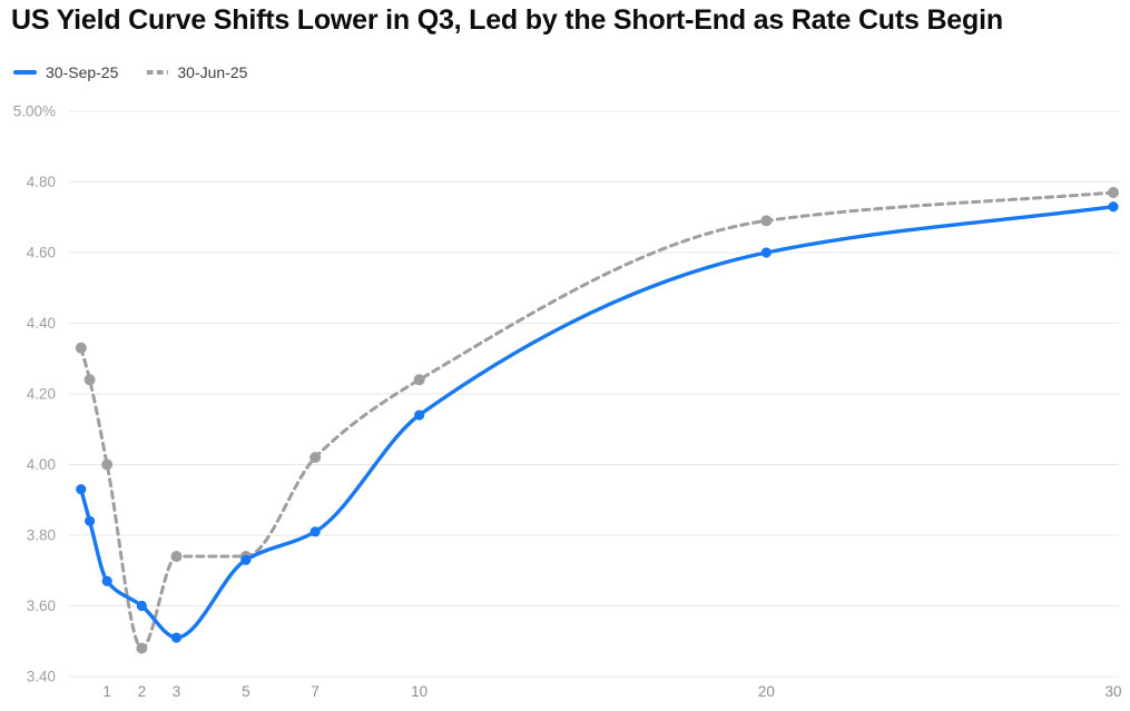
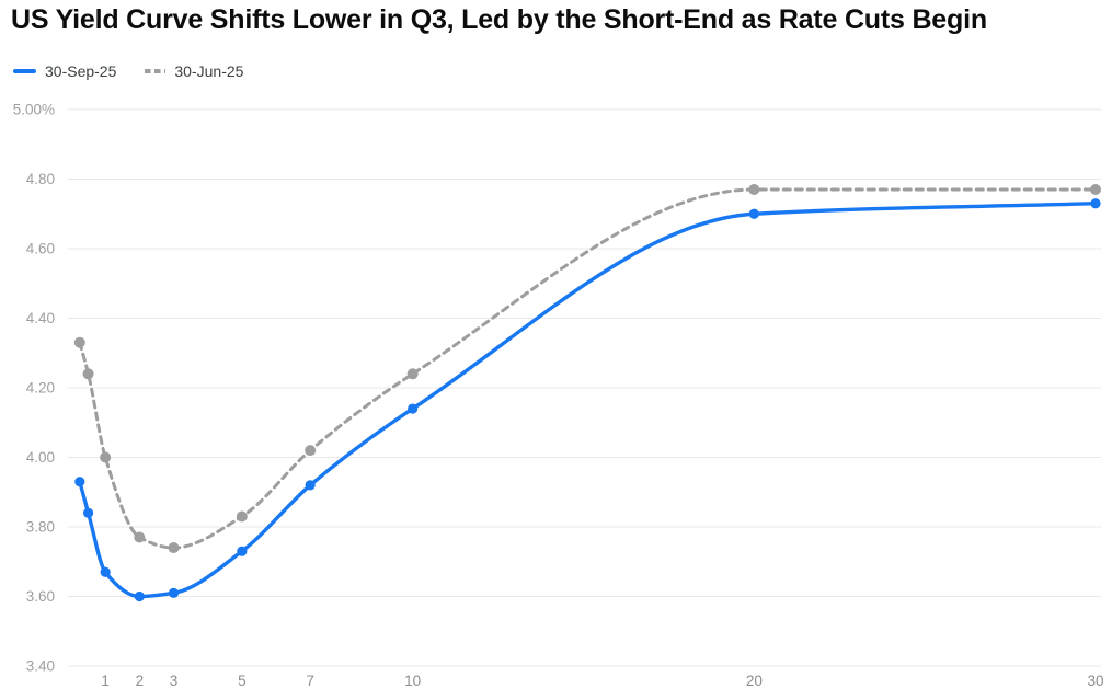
30-Jun-25/2: 3.48% -> 3.77%
30-Sep-25/3: 3.51% -> 3.61%
30-Jun-25/5: 3.74% -> 3.83%
30-Sep-25/7: 3.81% -> 3.92%
30-Sep-25/20: 4.60% -> 4.70%
30-Jun-25/20: 4.69% -> 4.77%
